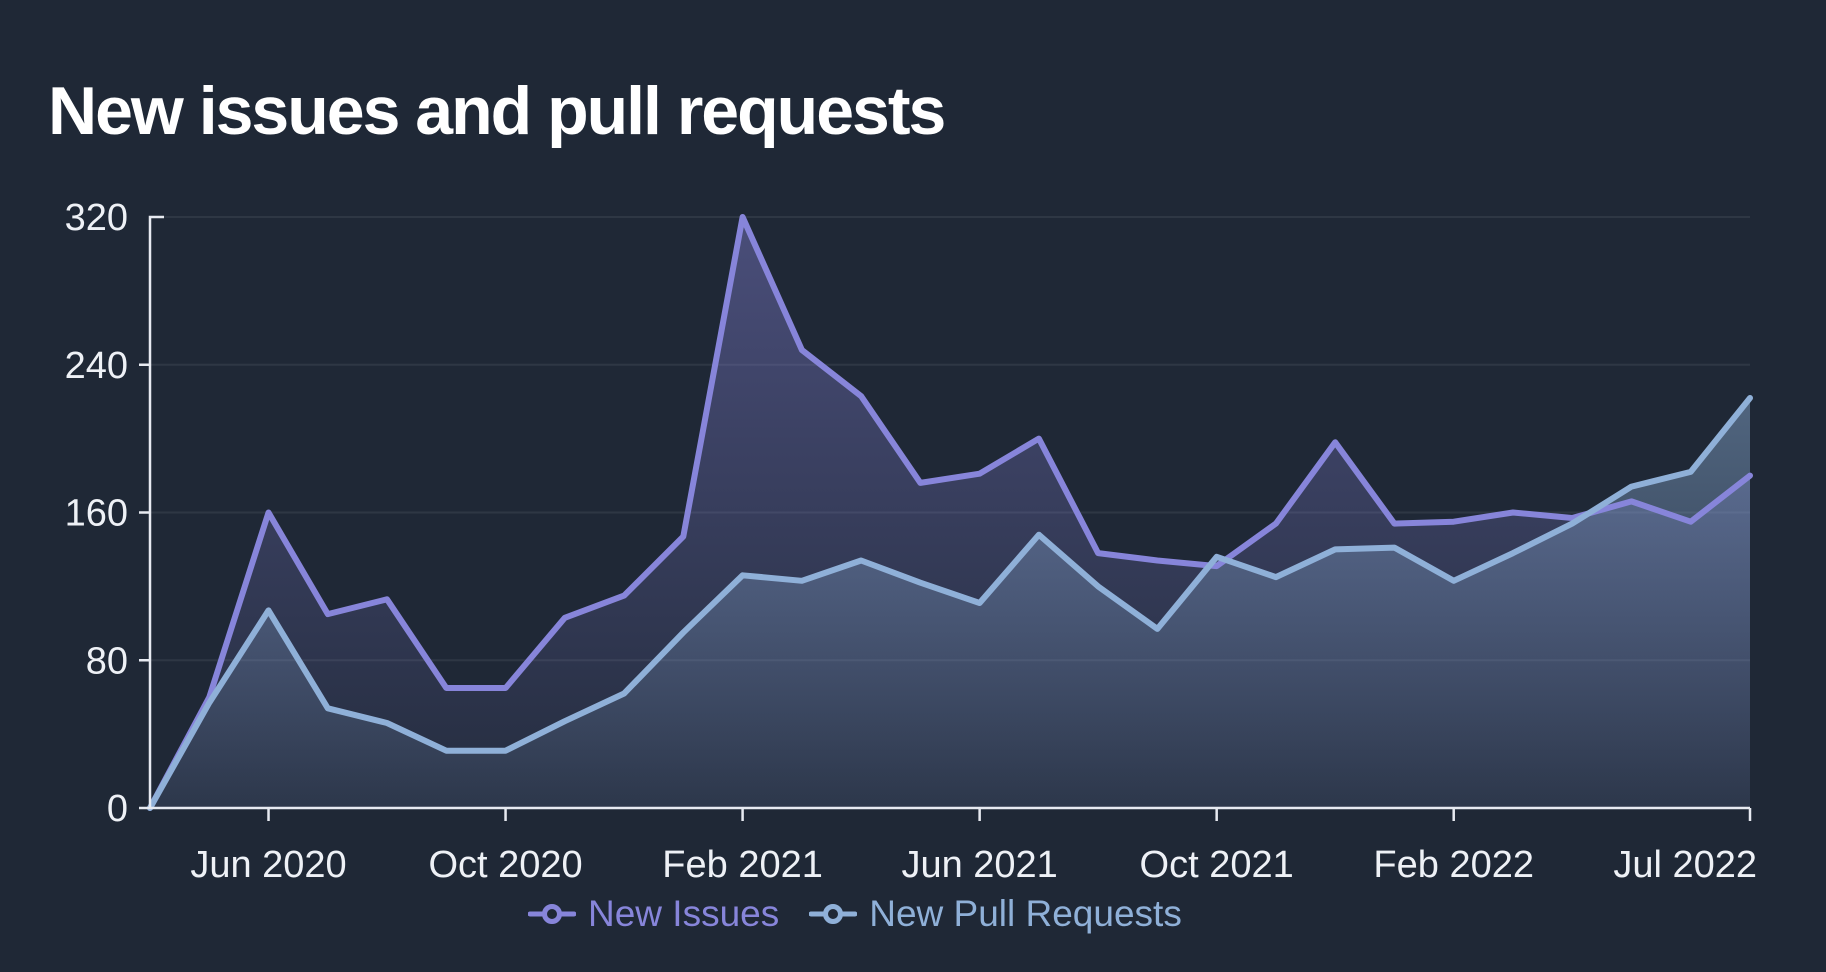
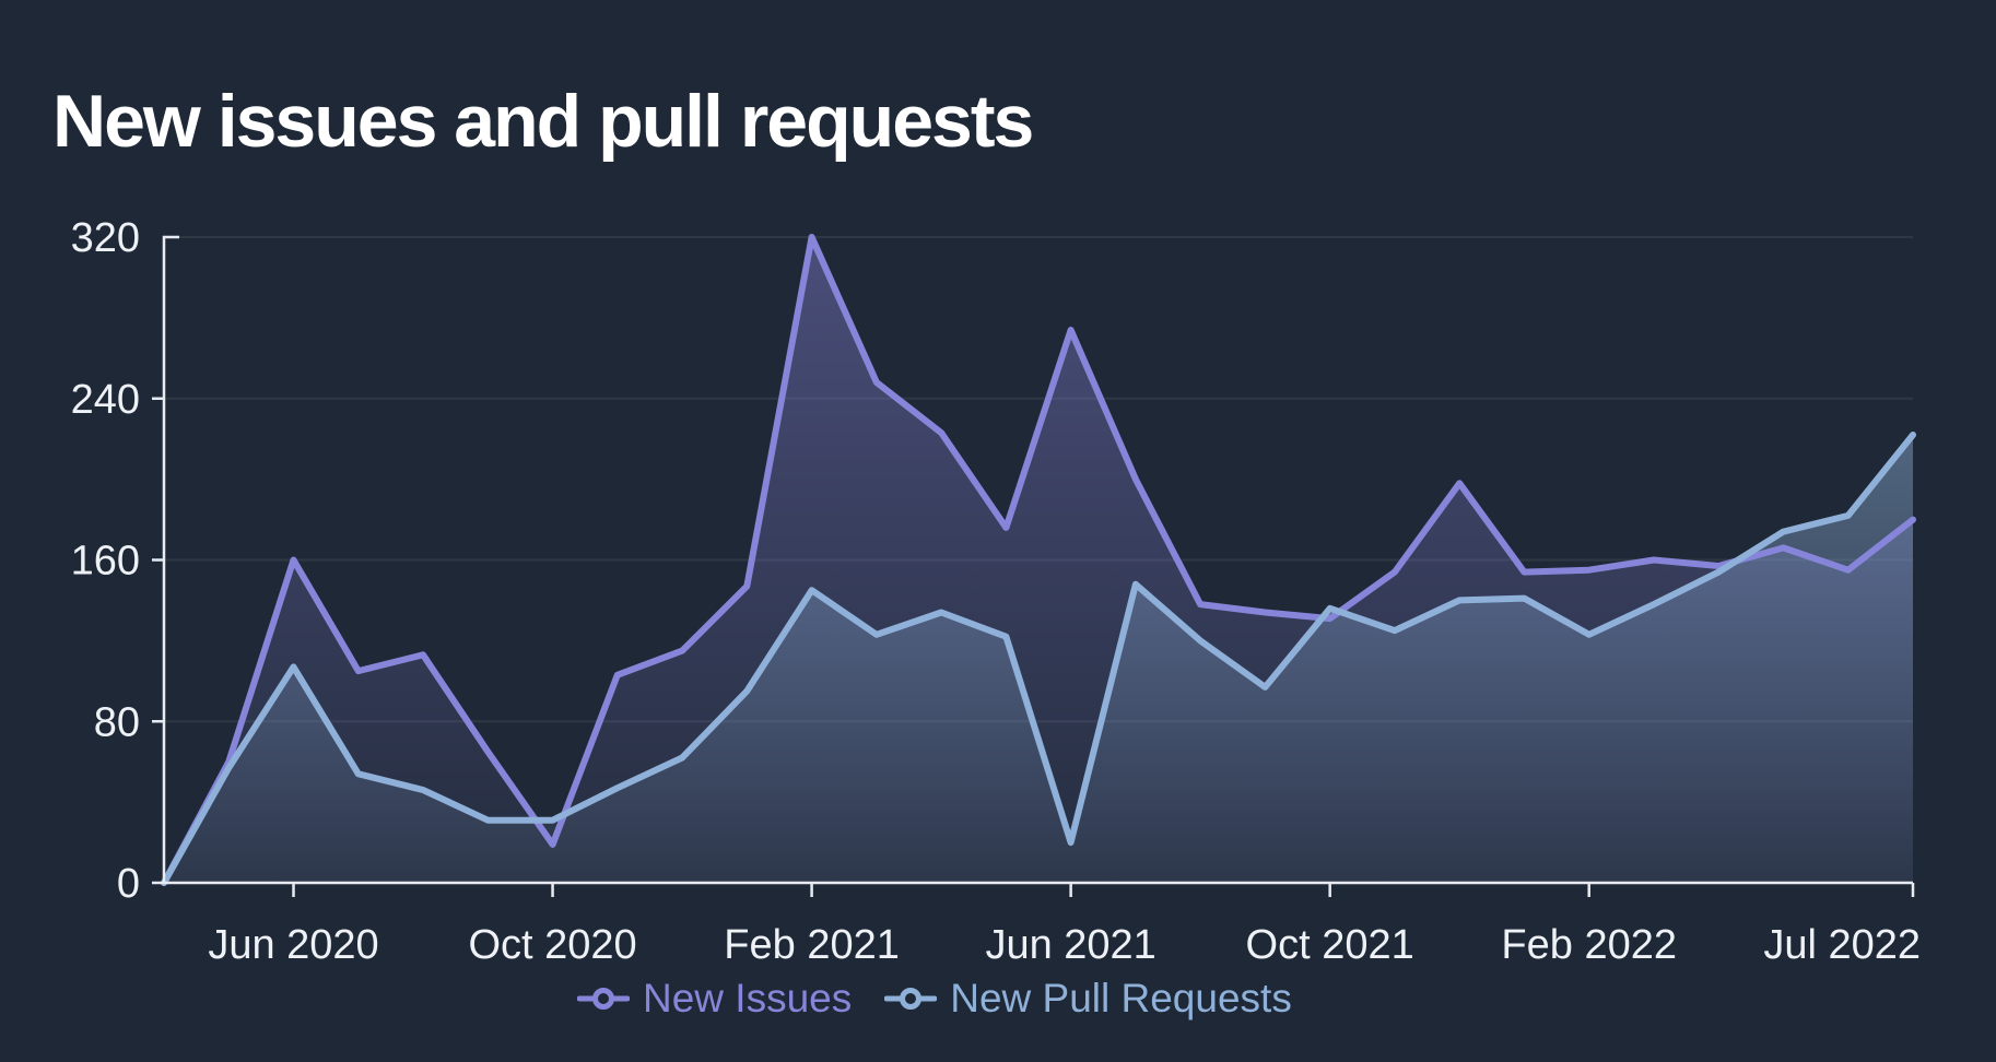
New Issues/Oct 2020: 65 -> 19
New Pull Requests/Feb 2021: 126 -> 145
New Issues/Jun 2021: 181 -> 274
New Pull Requests/Jun 2021: 111 -> 20
